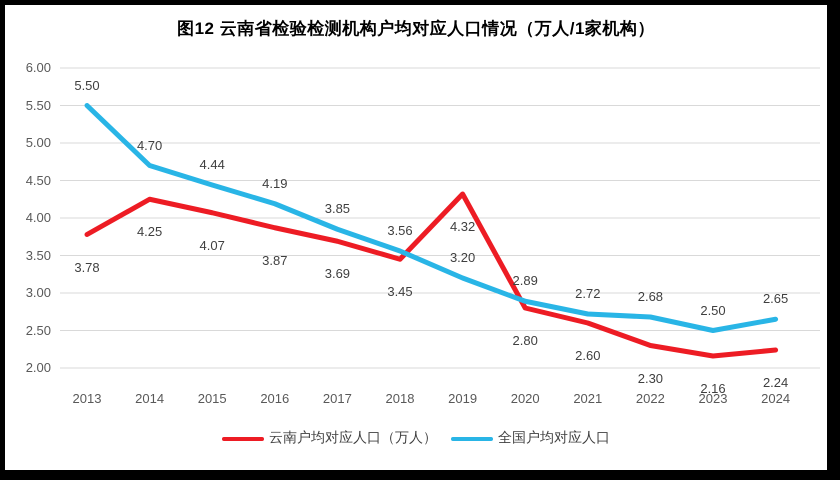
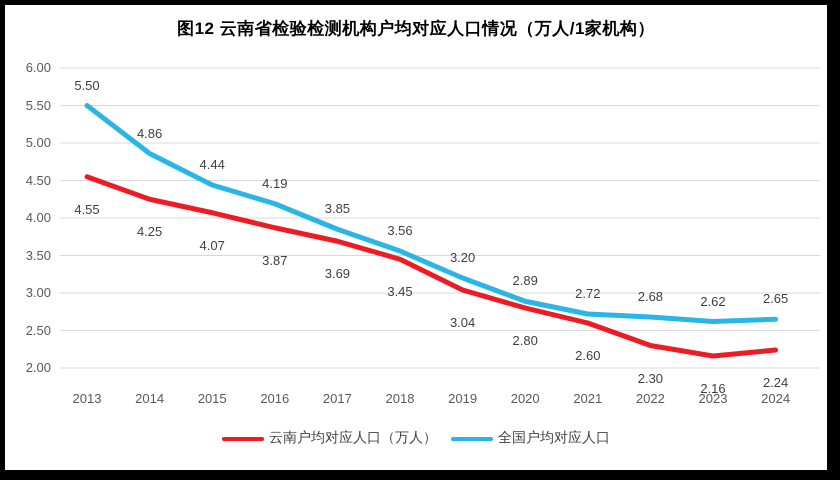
云南户均对应人口（万人）/2013: 3.78 -> 4.55
全国户均对应人口/2014: 4.70 -> 4.86
云南户均对应人口（万人）/2019: 4.32 -> 3.04
全国户均对应人口/2023: 2.50 -> 2.62
